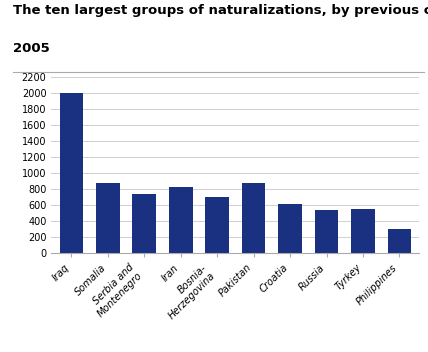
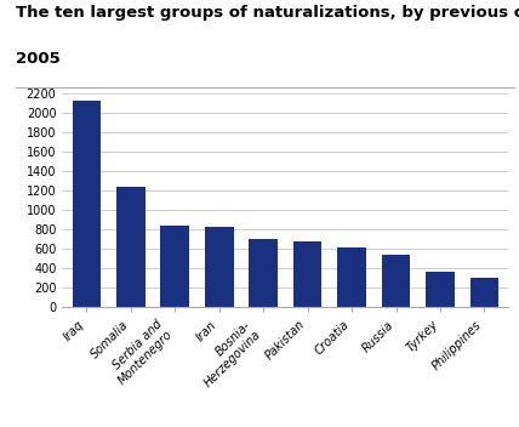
Iraq: 2000 -> 2130
Somalia: 880 -> 1240
Serbia and Montenegro: 740 -> 840
Pakistan: 880 -> 680
Tyrkey: 560 -> 370
